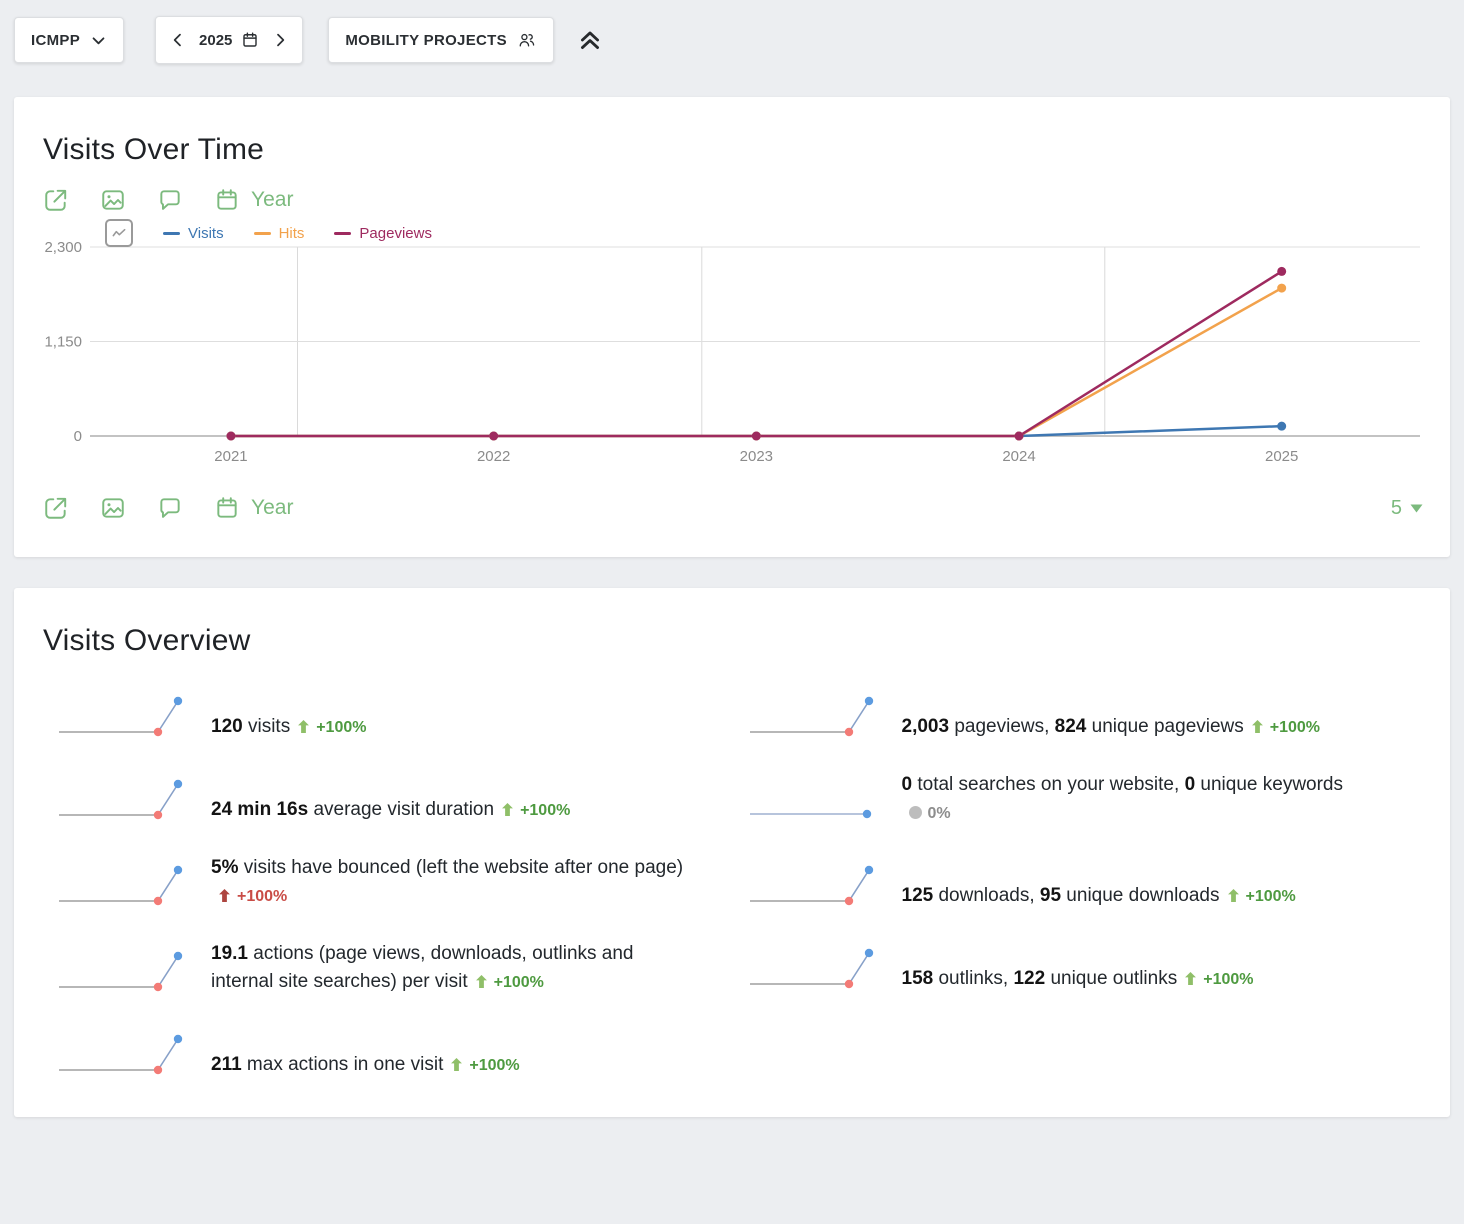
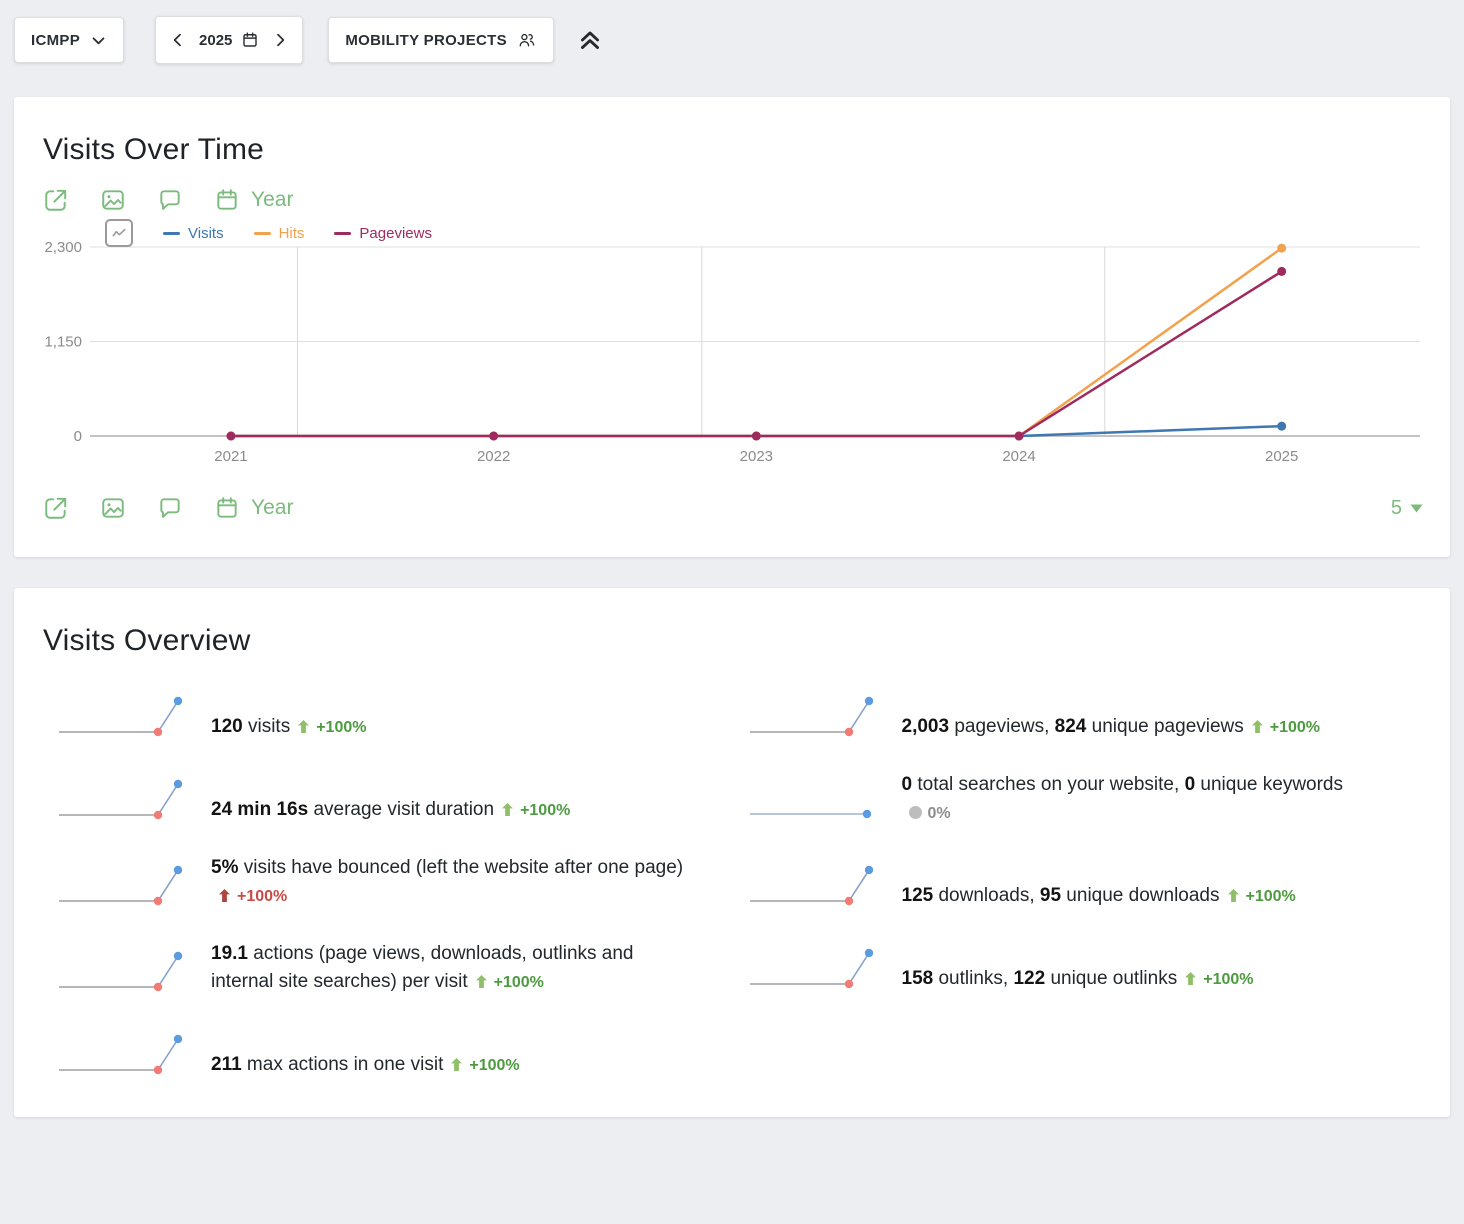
Hits/2025: 1800 -> 2300
